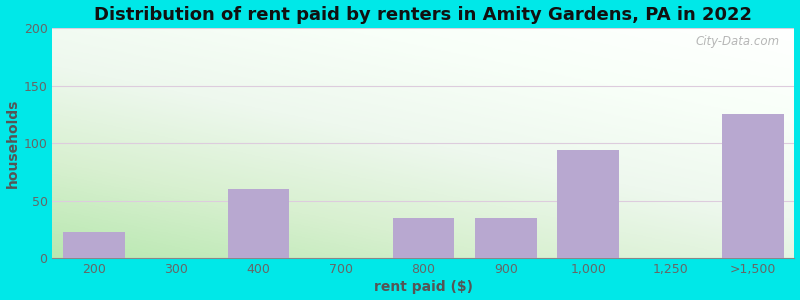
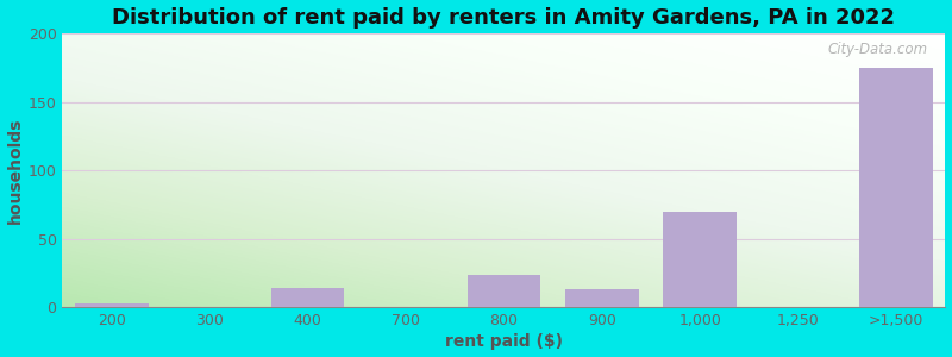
200: 23 -> 3
400: 60 -> 14
800: 35 -> 24
900: 35 -> 13
1,000: 94 -> 70
>1,500: 125 -> 175
